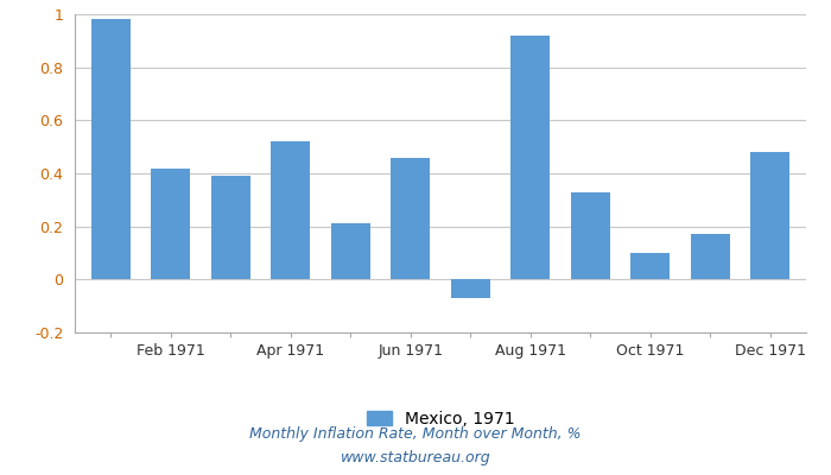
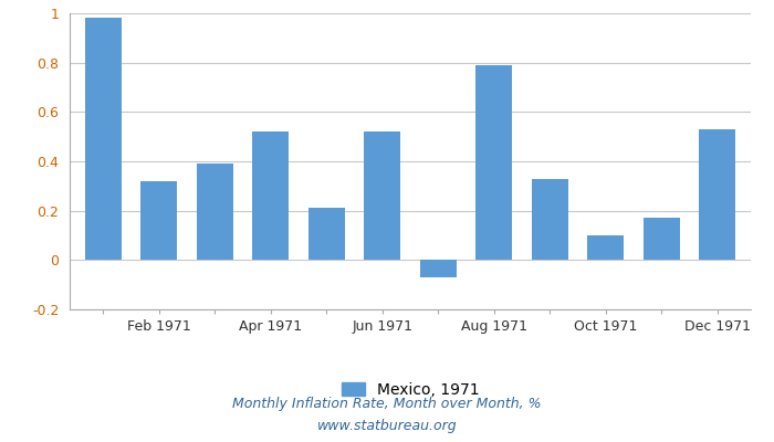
Feb 1971: 0.42 -> 0.32
Jun 1971: 0.46 -> 0.52
Aug 1971: 0.92 -> 0.79
Dec 1971: 0.48 -> 0.53
